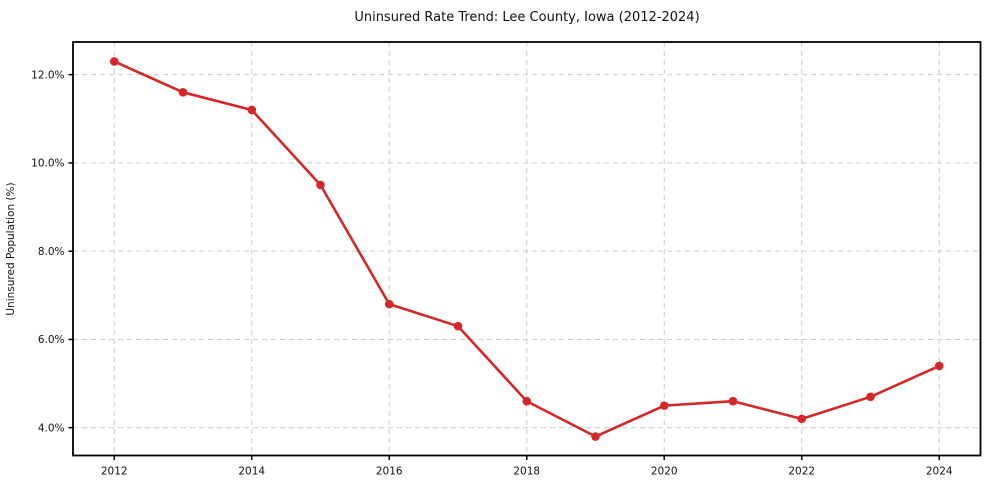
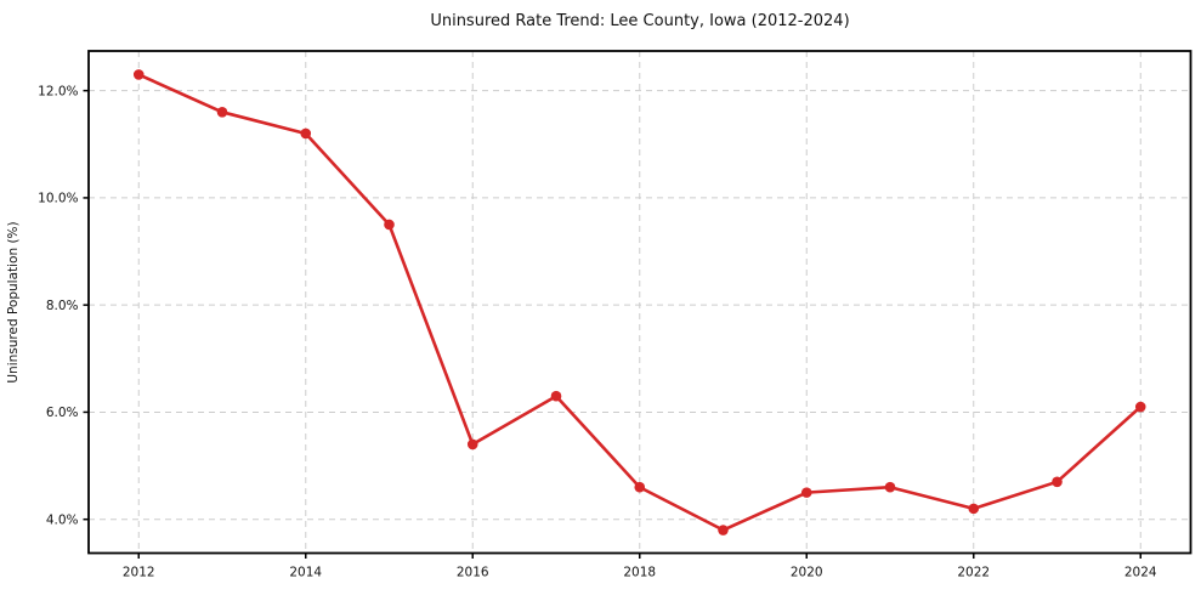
2016: 6.8% -> 5.4%
2024: 5.4% -> 6.1%
